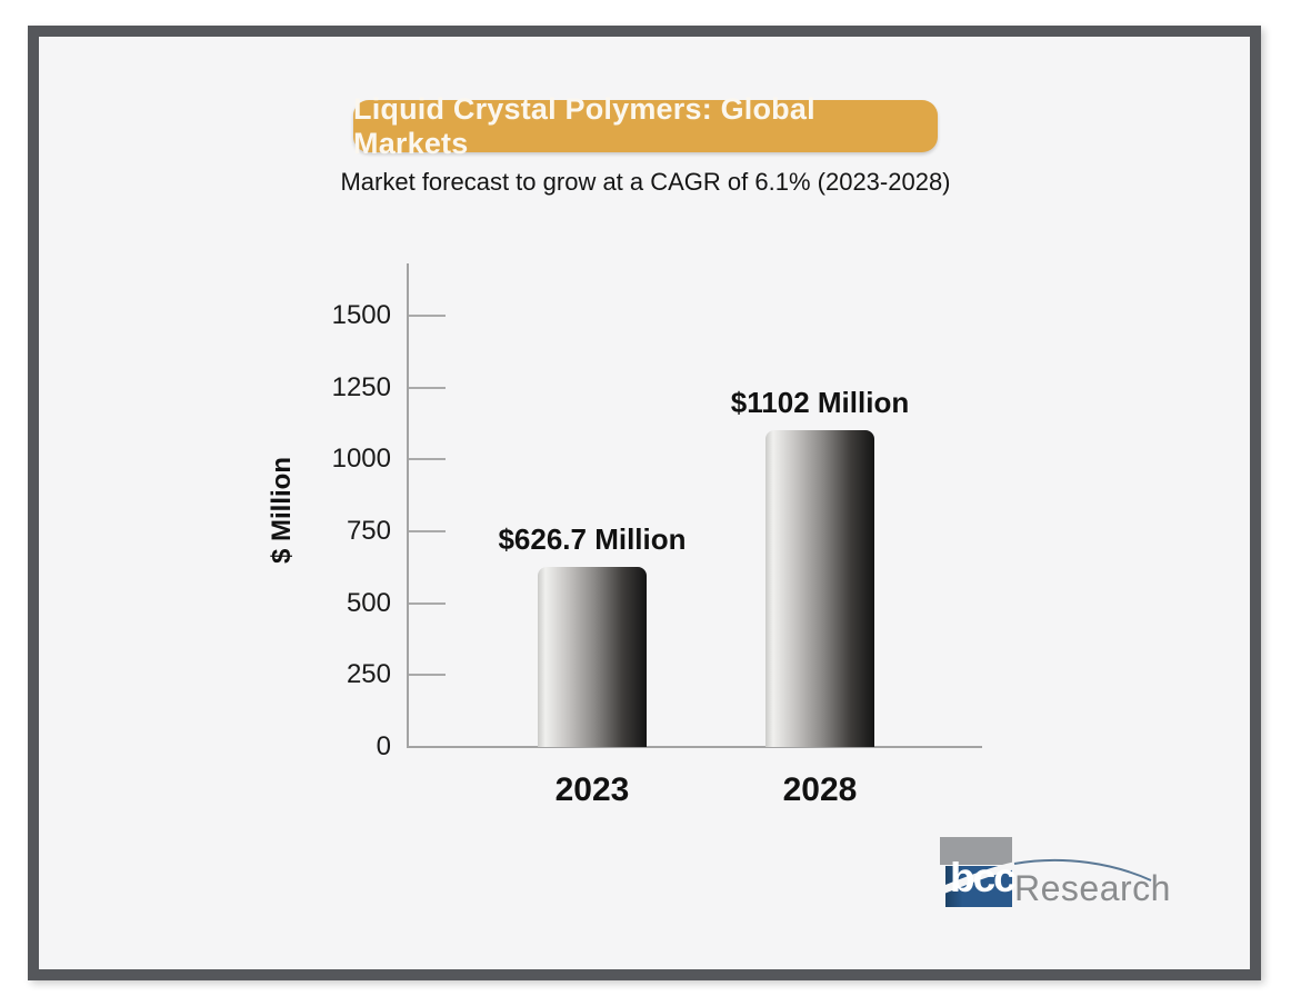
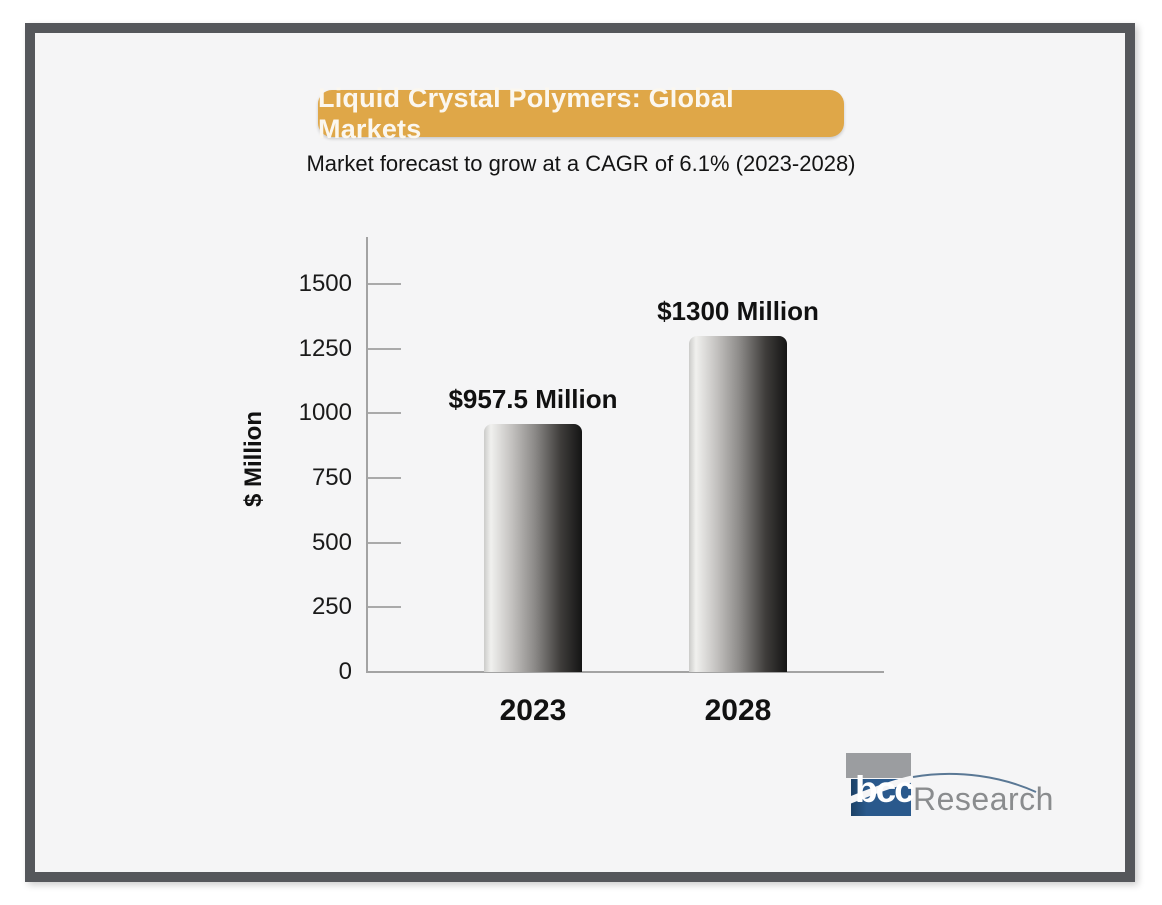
2023: $626.7 -> $957.5
2028: $1102 -> $1300
